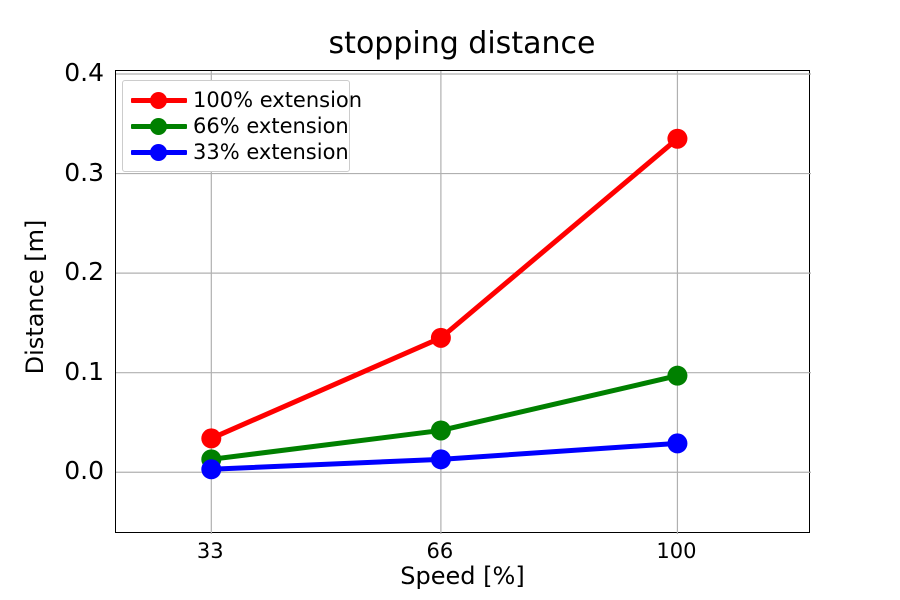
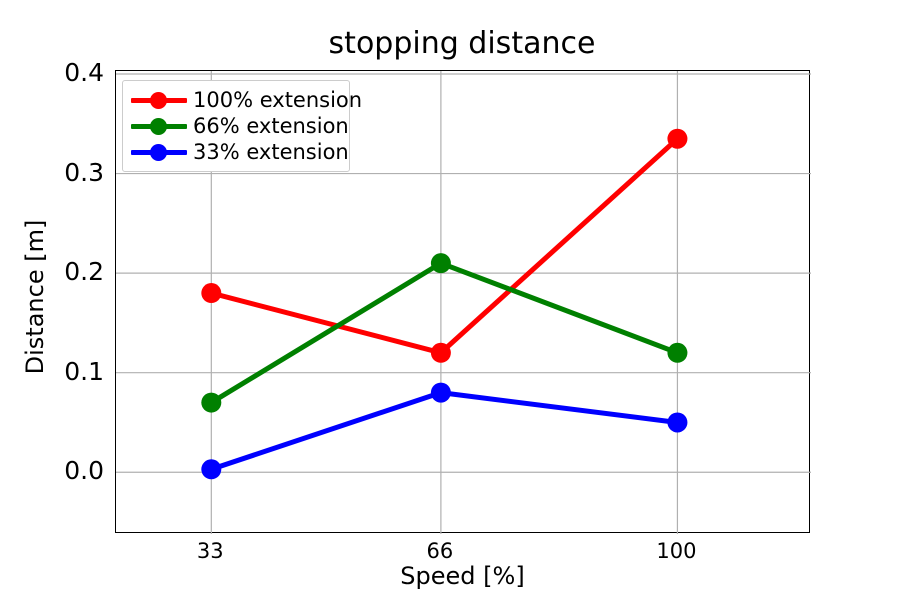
100% extension/33: 0.03 -> 0.18
66% extension/33: 0.01 -> 0.07
100% extension/66: 0.14 -> 0.12
66% extension/66: 0.04 -> 0.21
33% extension/66: 0.01 -> 0.08
66% extension/100: 0.10 -> 0.12
33% extension/100: 0.03 -> 0.05
